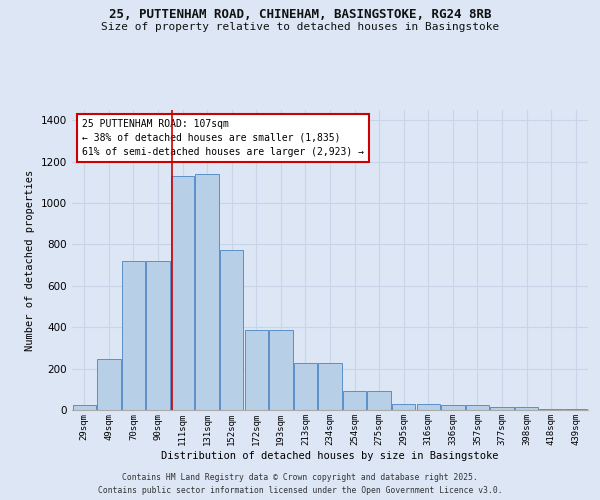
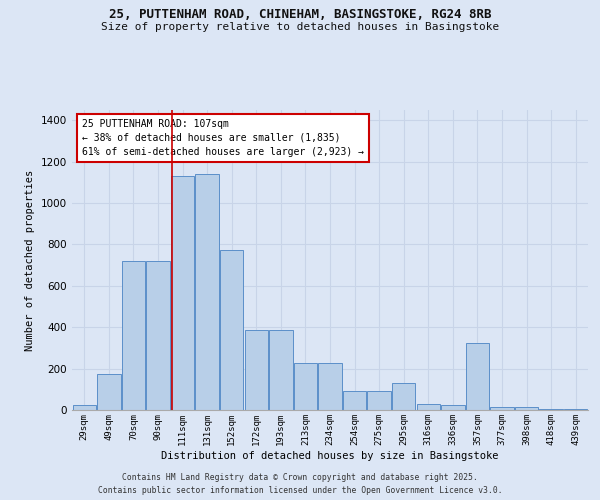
49sqm: 245 -> 175
295sqm: 28 -> 130
357sqm: 22 -> 325
